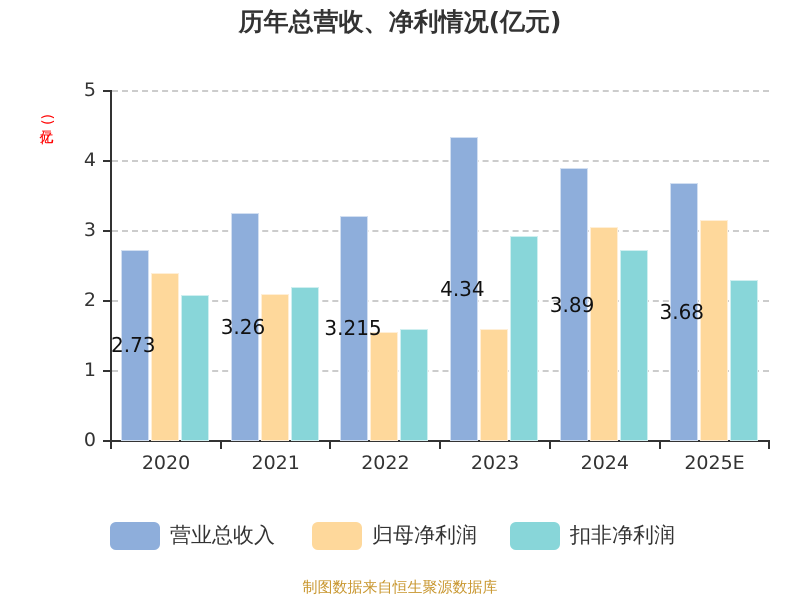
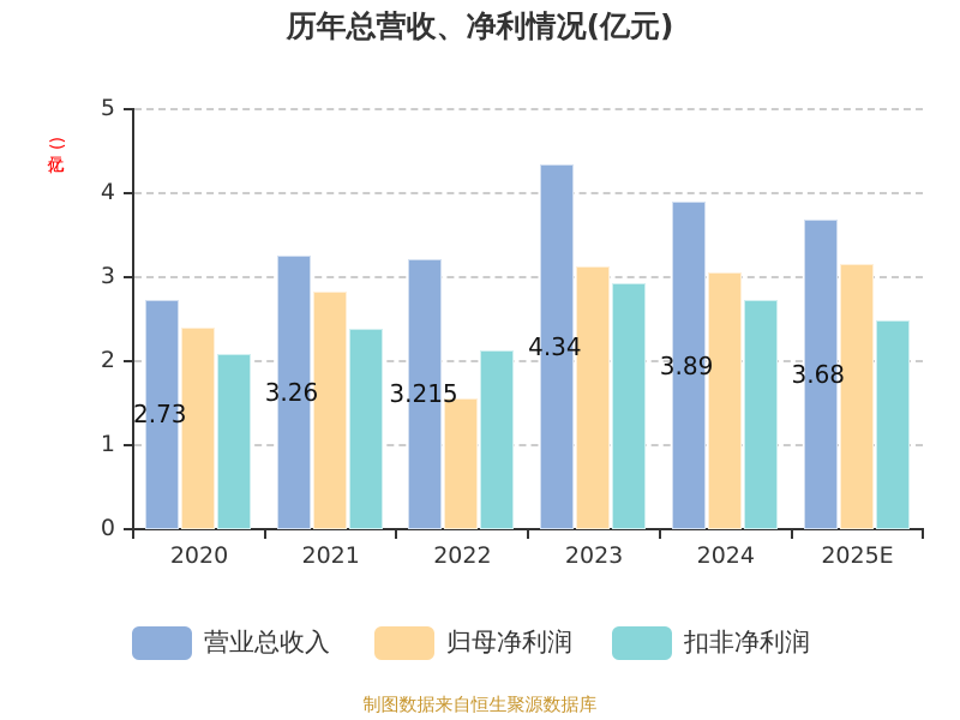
归母净利润/2021: 2.1 -> 2.8
扣非净利润/2021: 2.2 -> 2.4
扣非净利润/2022: 1.6 -> 2.1
归母净利润/2023: 1.6 -> 3.1
扣非净利润/2025E: 2.3 -> 2.5
